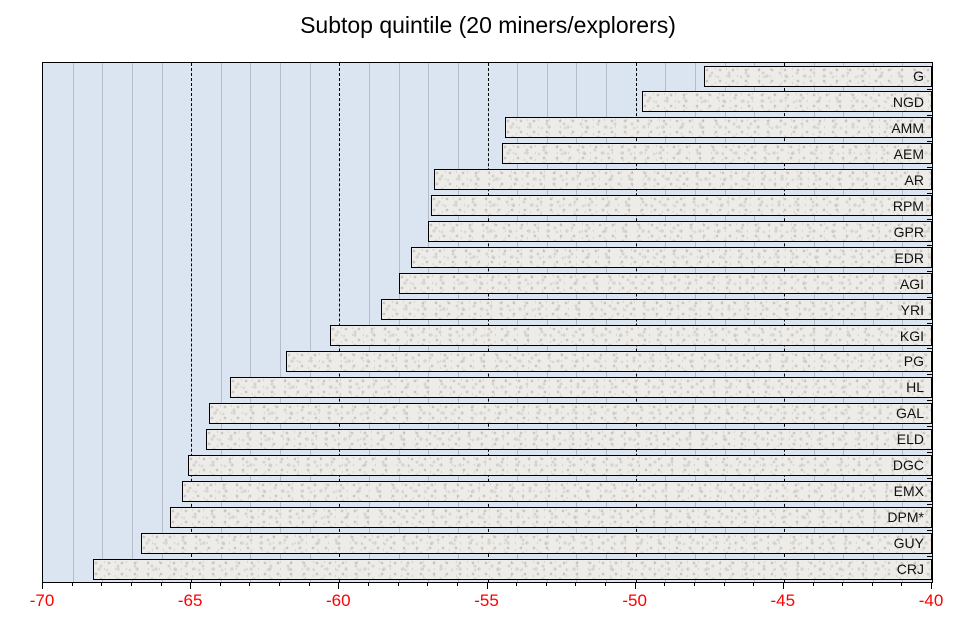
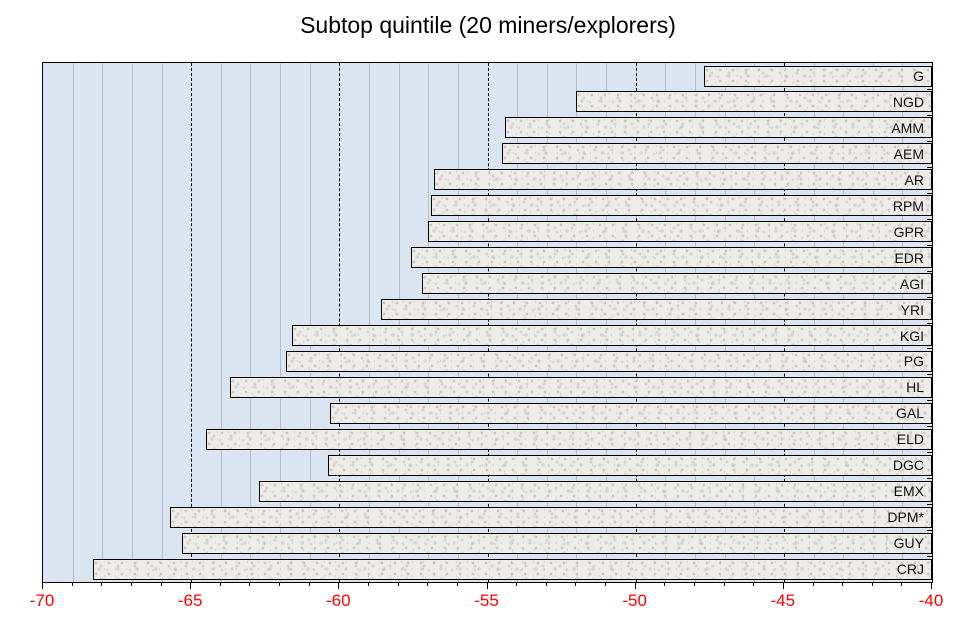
NGD: -49.8 -> -52.0
AGI: -58.0 -> -57.2
KGI: -60.3 -> -61.6
GAL: -64.4 -> -60.3
DGC: -65.1 -> -60.4
EMX: -65.3 -> -62.7
GUY: -66.7 -> -65.3
